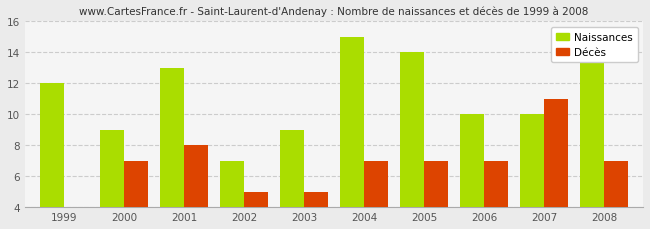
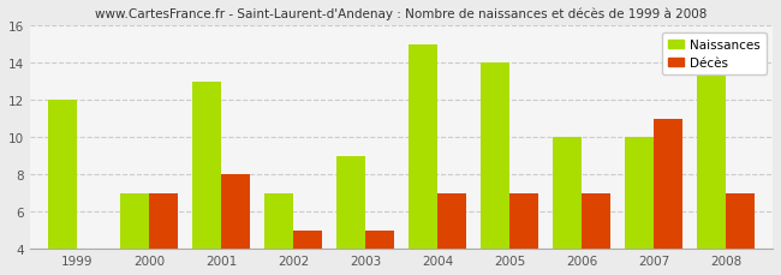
Naissances/2000: 9 -> 7
